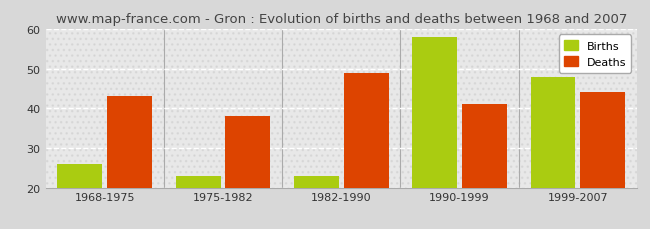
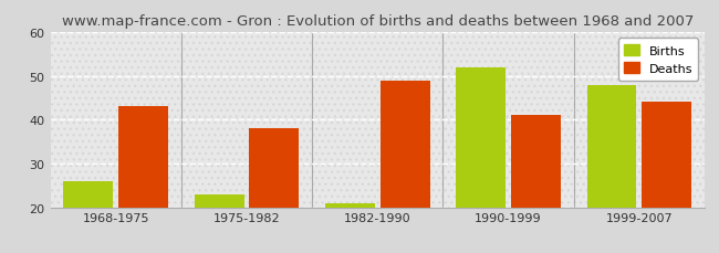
Births/1982-1990: 23 -> 21
Births/1990-1999: 58 -> 52
